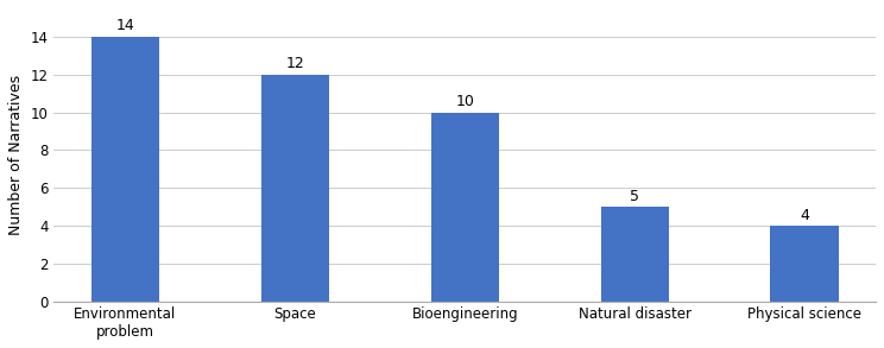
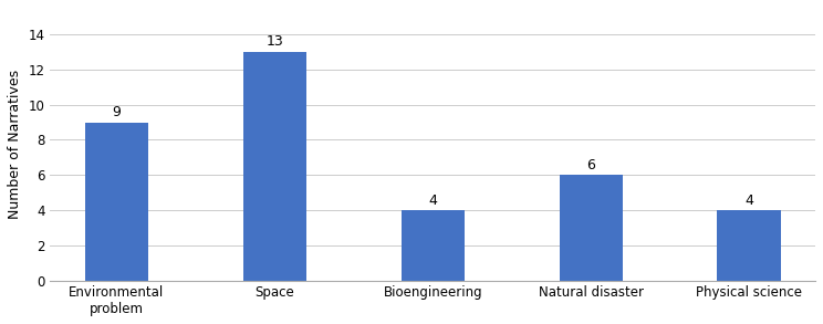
Environmental problem: 14 -> 9
Space: 12 -> 13
Bioengineering: 10 -> 4
Natural disaster: 5 -> 6
